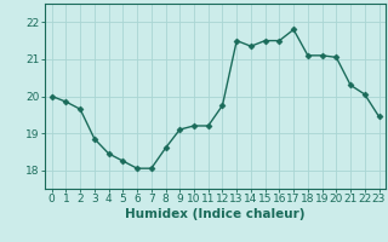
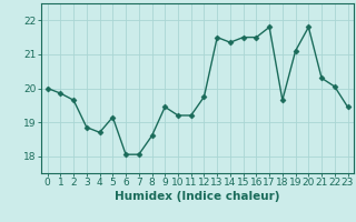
4: 18.45 -> 18.70
5: 18.25 -> 19.15
9: 19.10 -> 19.45
18: 21.10 -> 19.65
20: 21.05 -> 21.80
